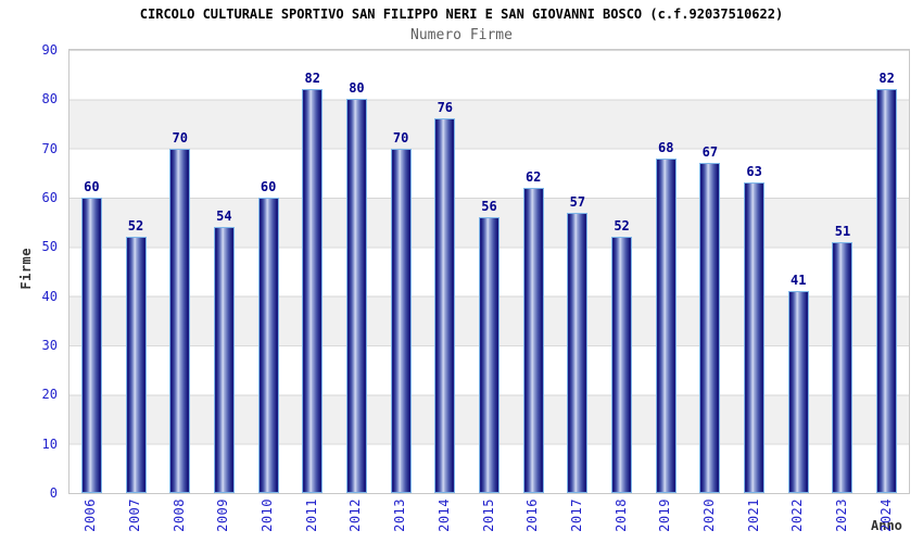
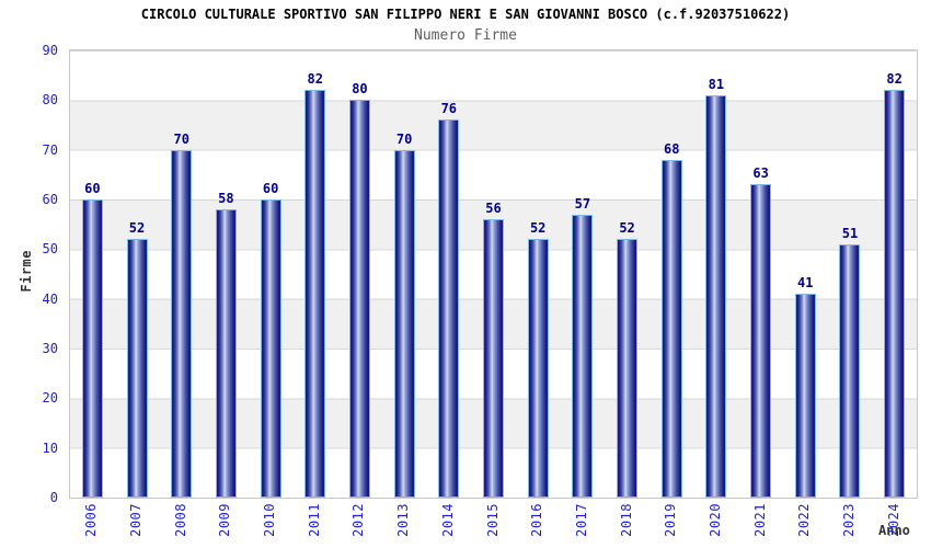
2009: 54 -> 58
2016: 62 -> 52
2020: 67 -> 81
